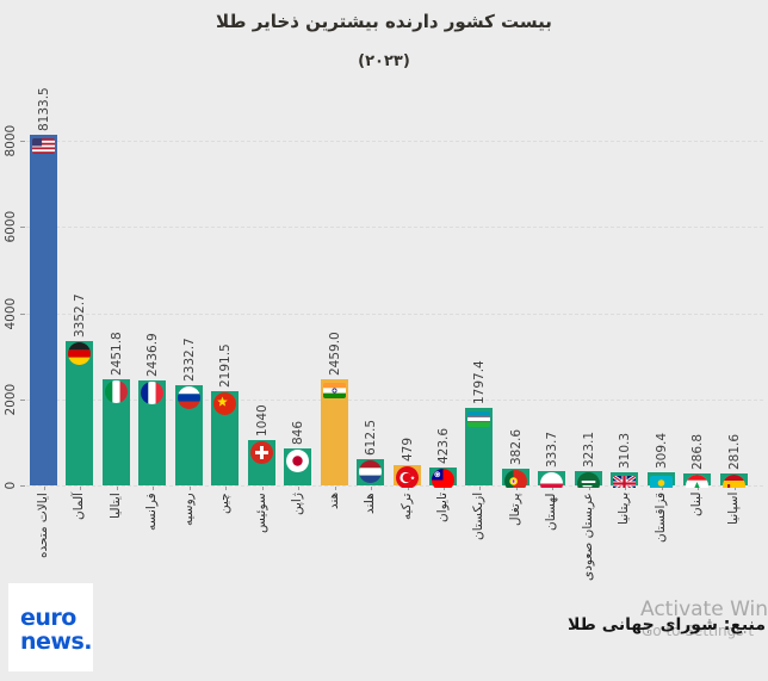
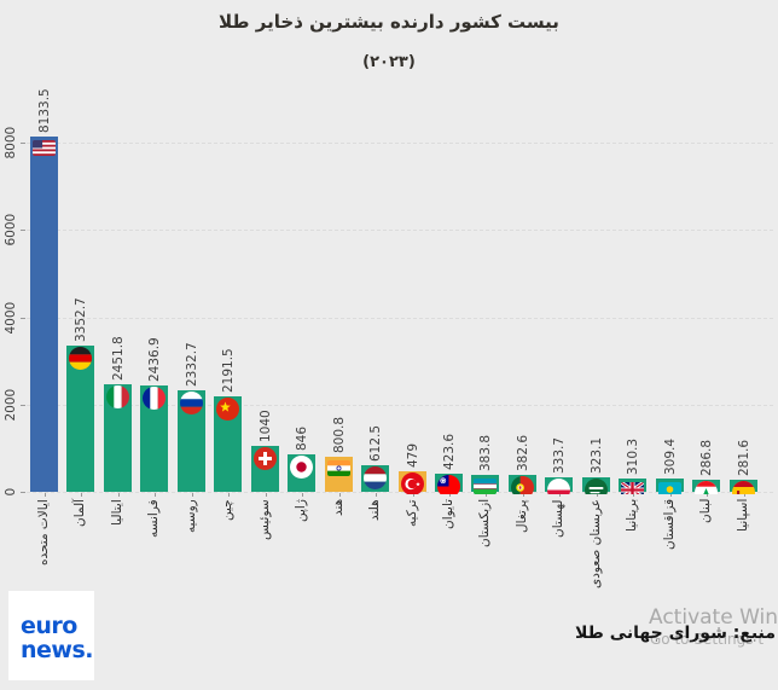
هند: 2459.0 -> 800.8
ازبکستان: 1797.4 -> 383.8
